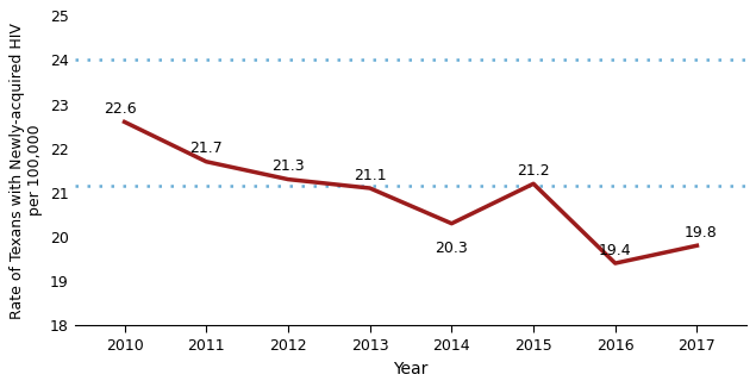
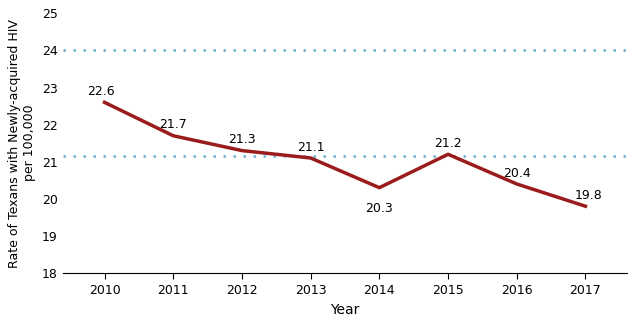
2016: 19.4 -> 20.4
